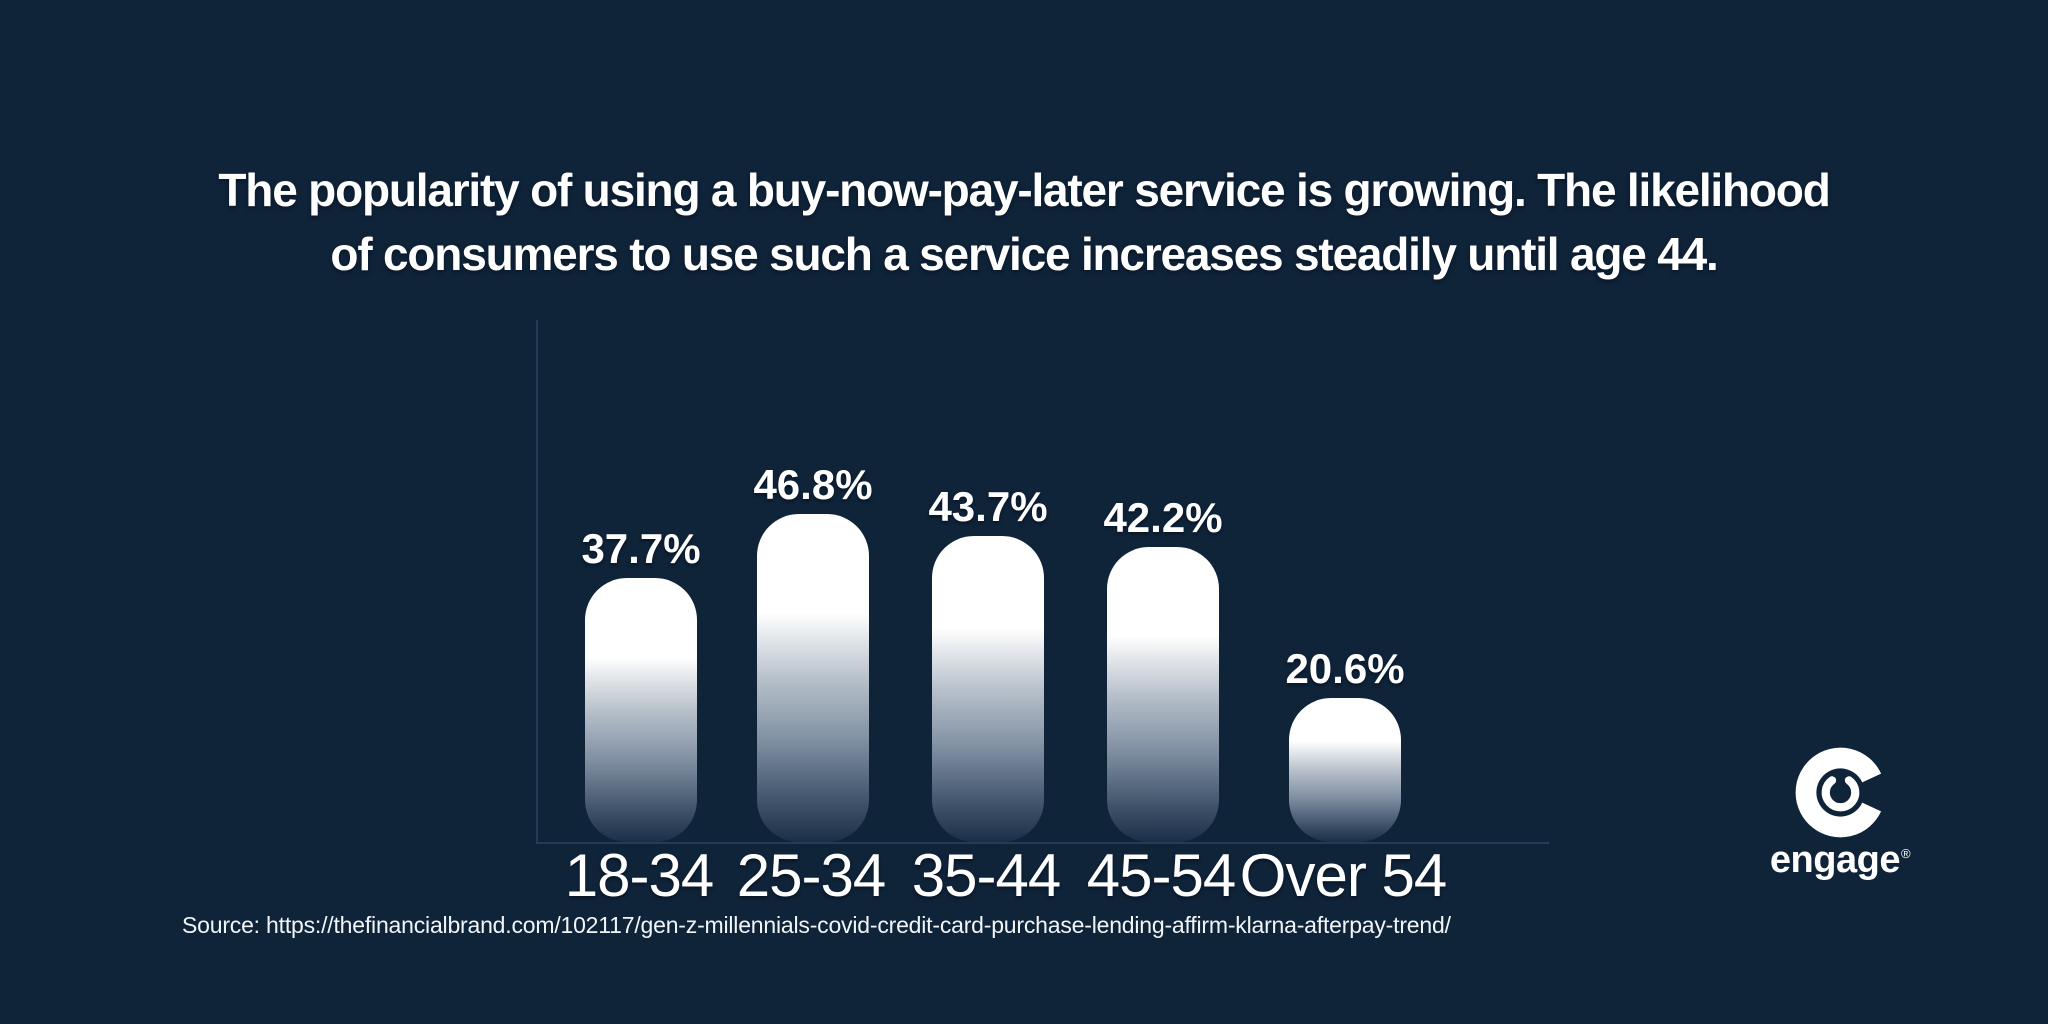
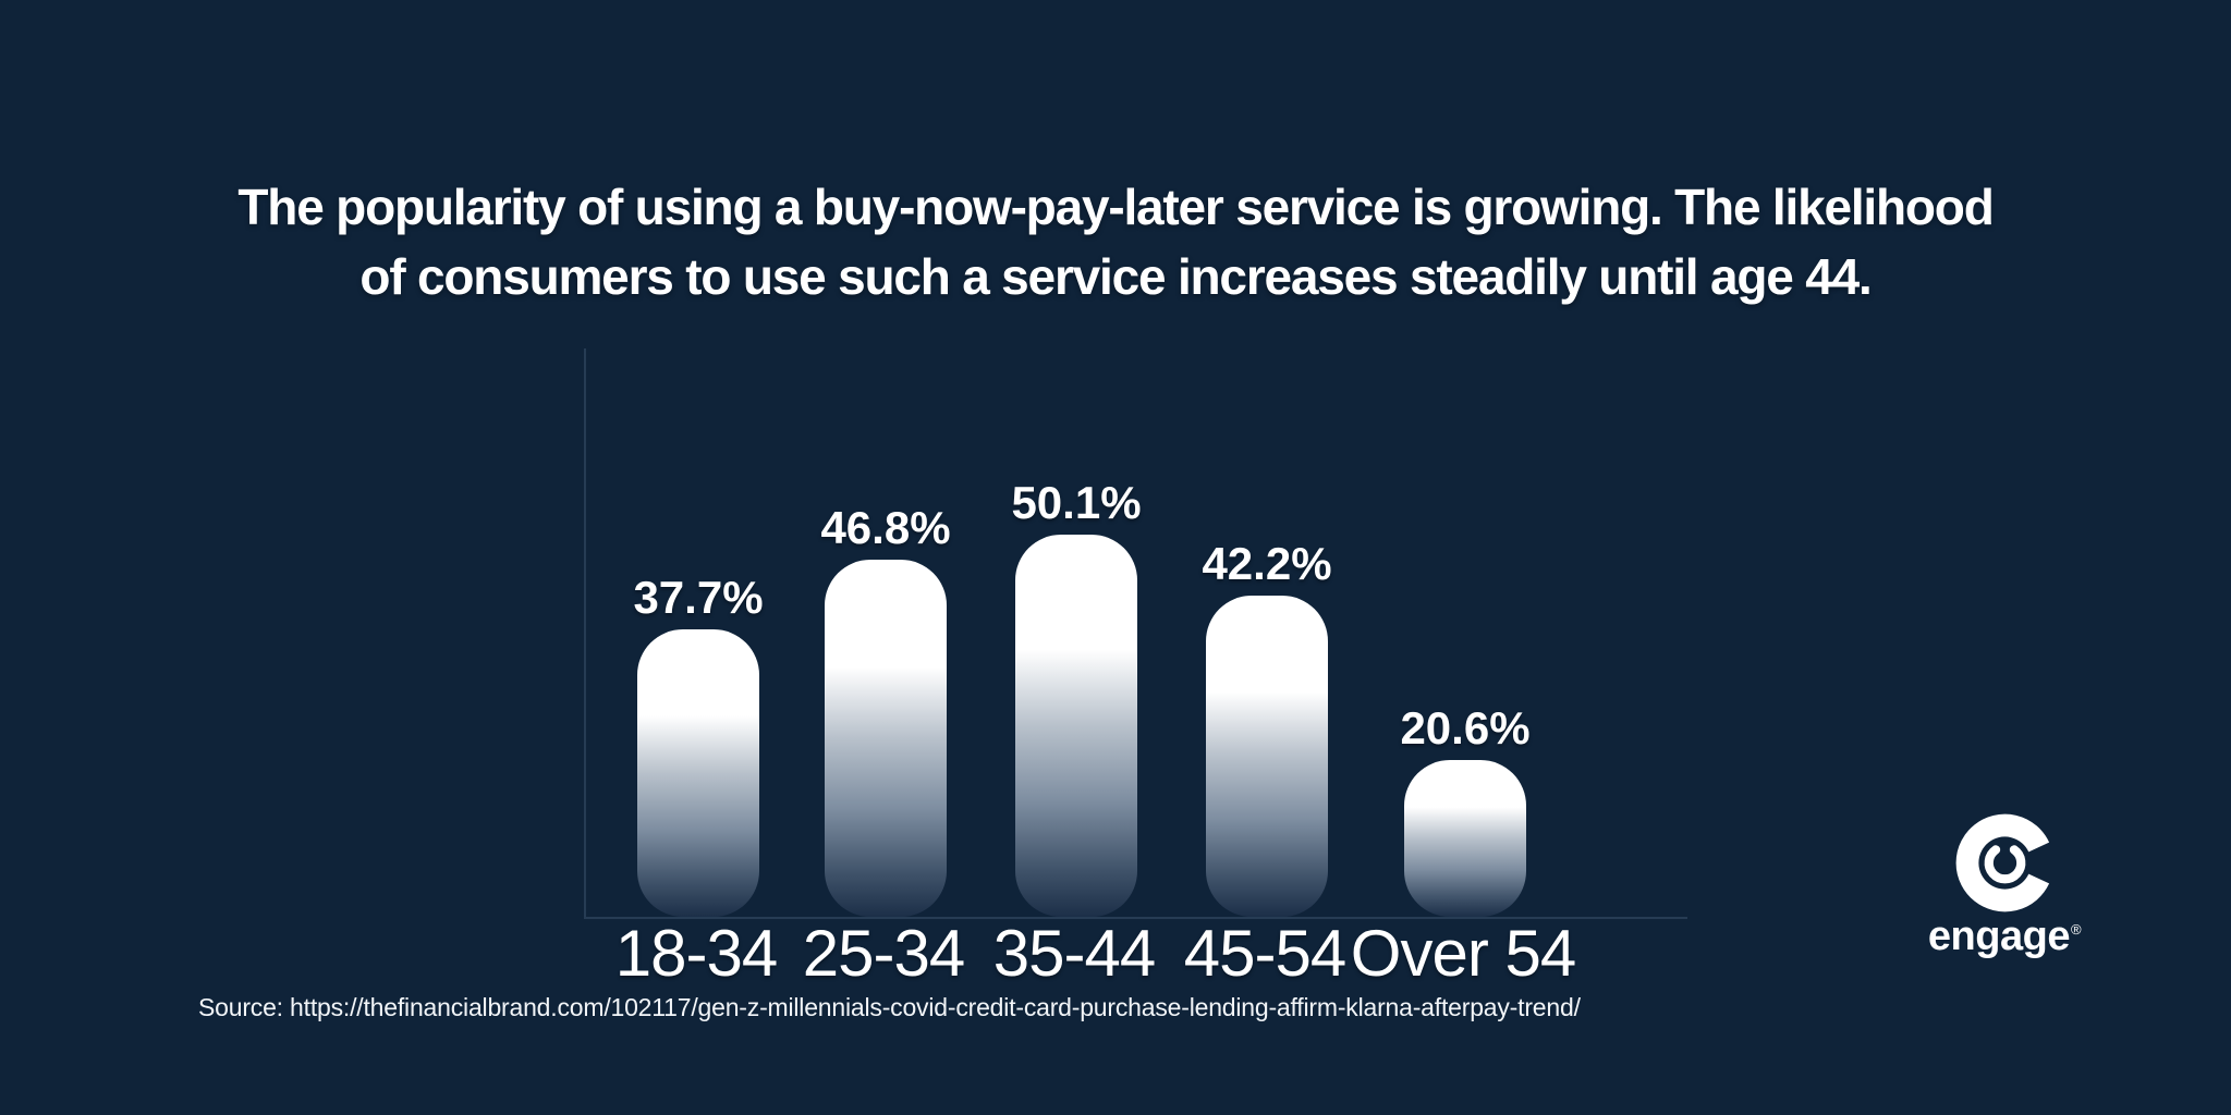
35-44: 43.7% -> 50.1%
